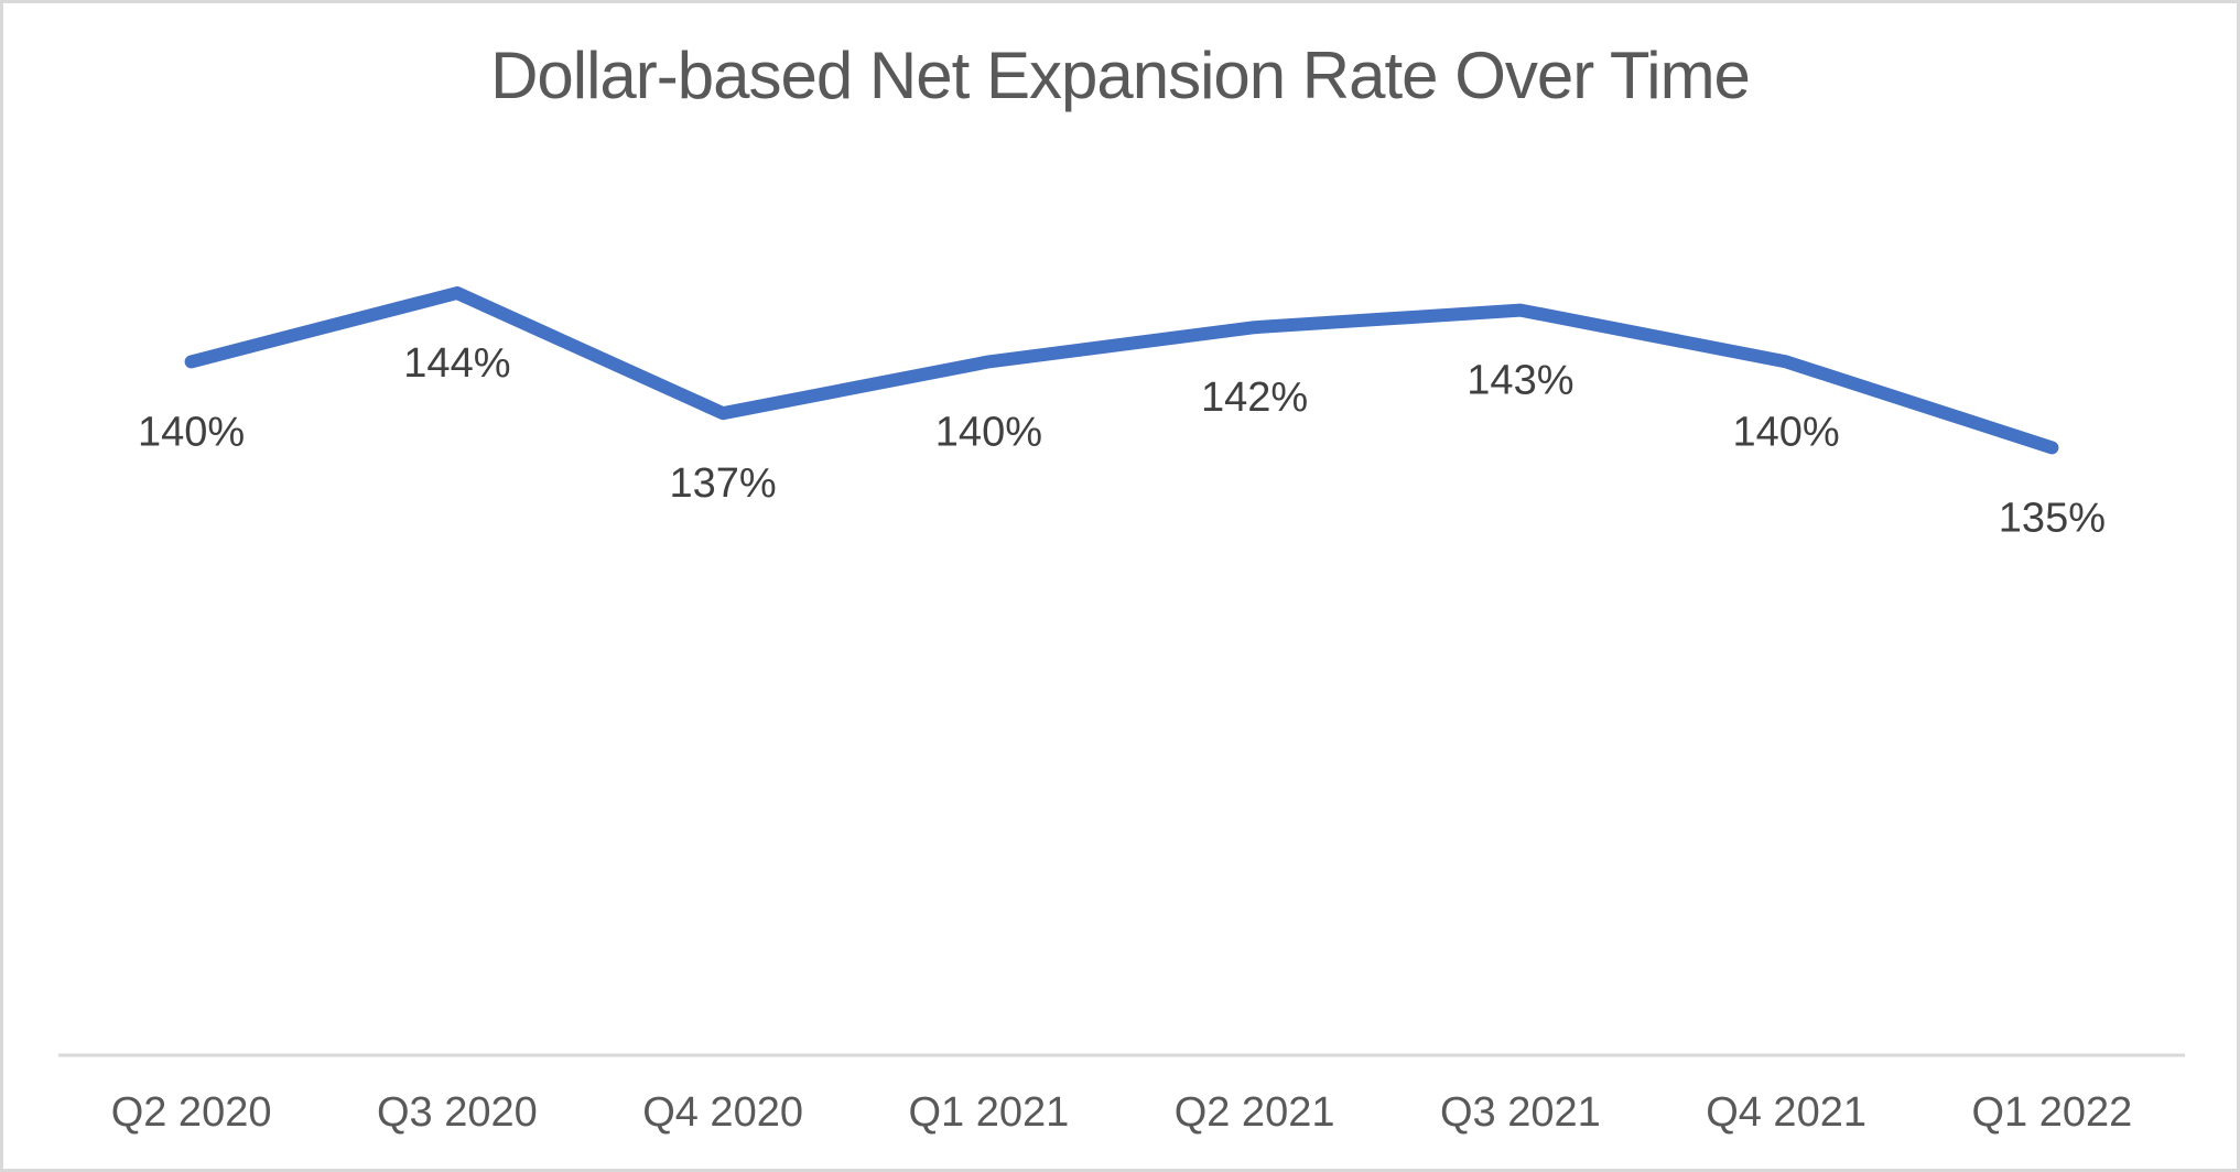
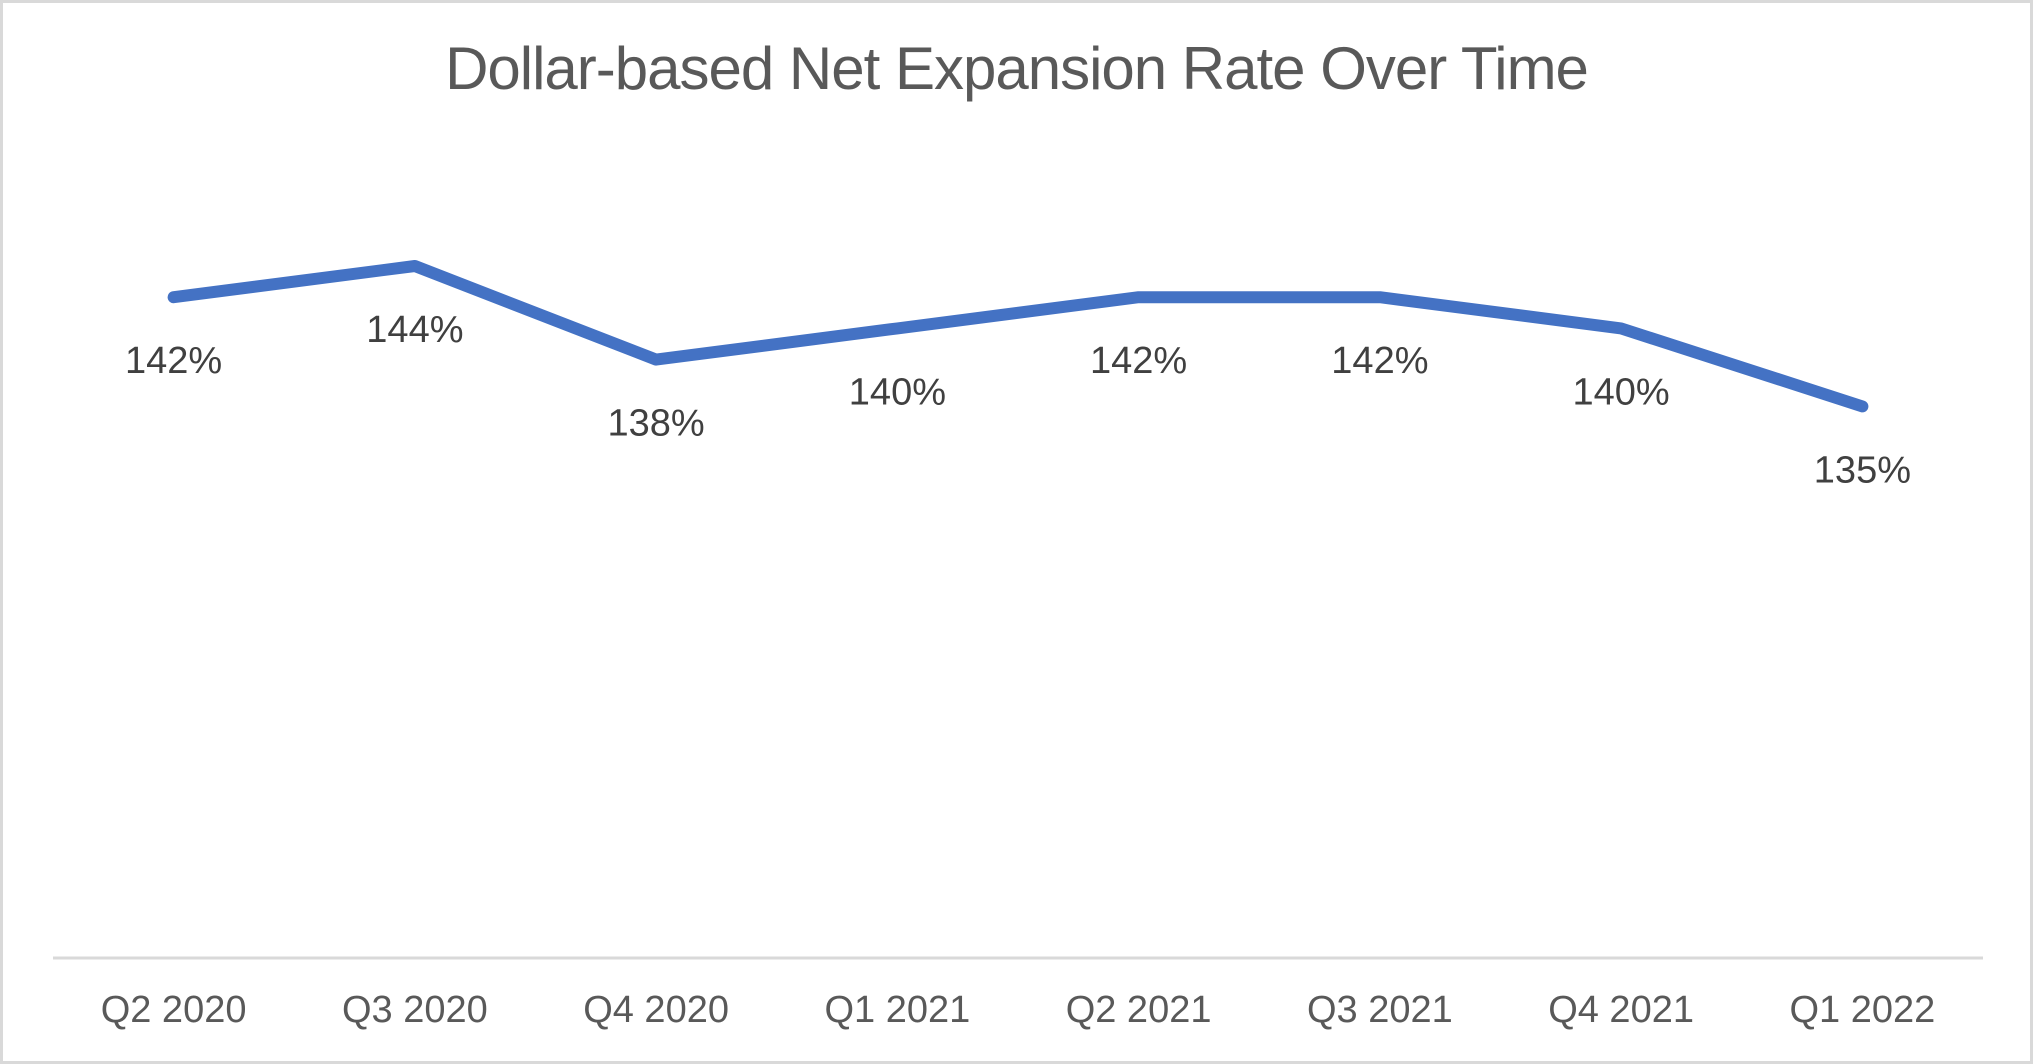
Q2 2020: 140% -> 142%
Q4 2020: 137% -> 138%
Q3 2021: 143% -> 142%
